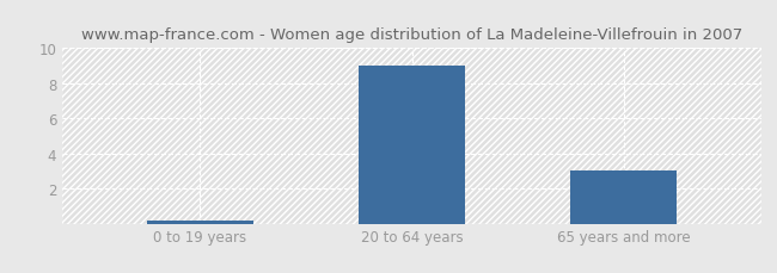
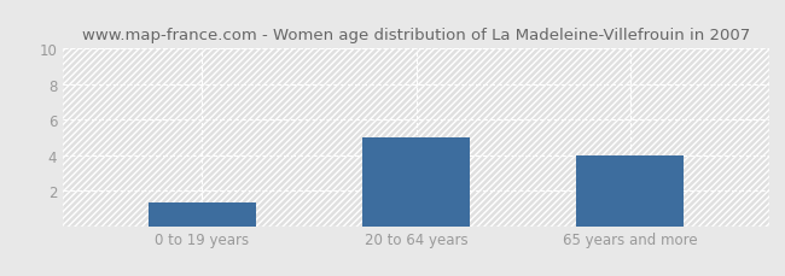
0 to 19 years: 0.2 -> 1.3
20 to 64 years: 9.0 -> 5.0
65 years and more: 3.0 -> 4.0
